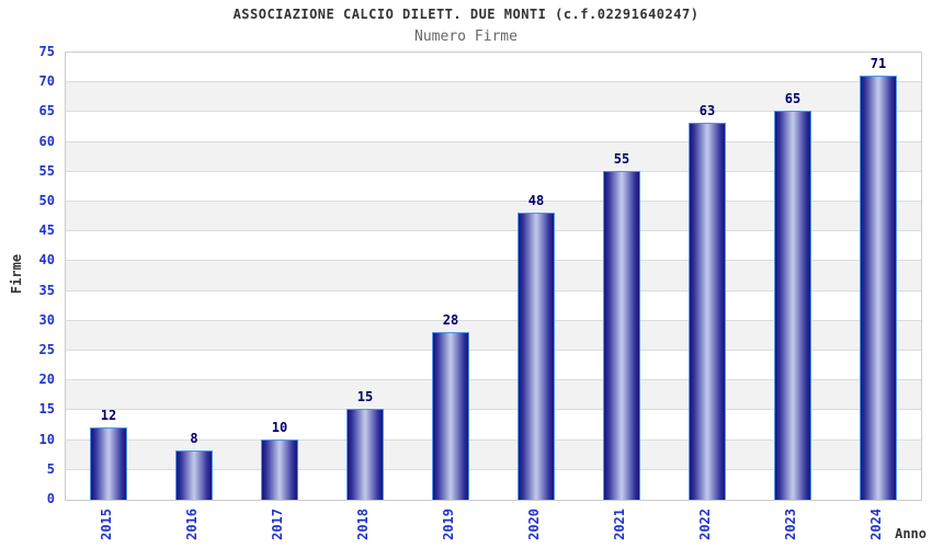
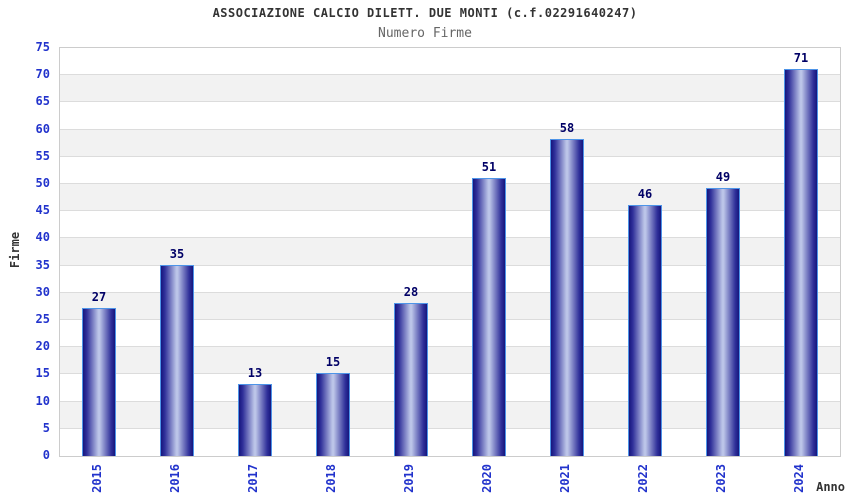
2015: 12 -> 27
2016: 8 -> 35
2017: 10 -> 13
2020: 48 -> 51
2021: 55 -> 58
2022: 63 -> 46
2023: 65 -> 49
